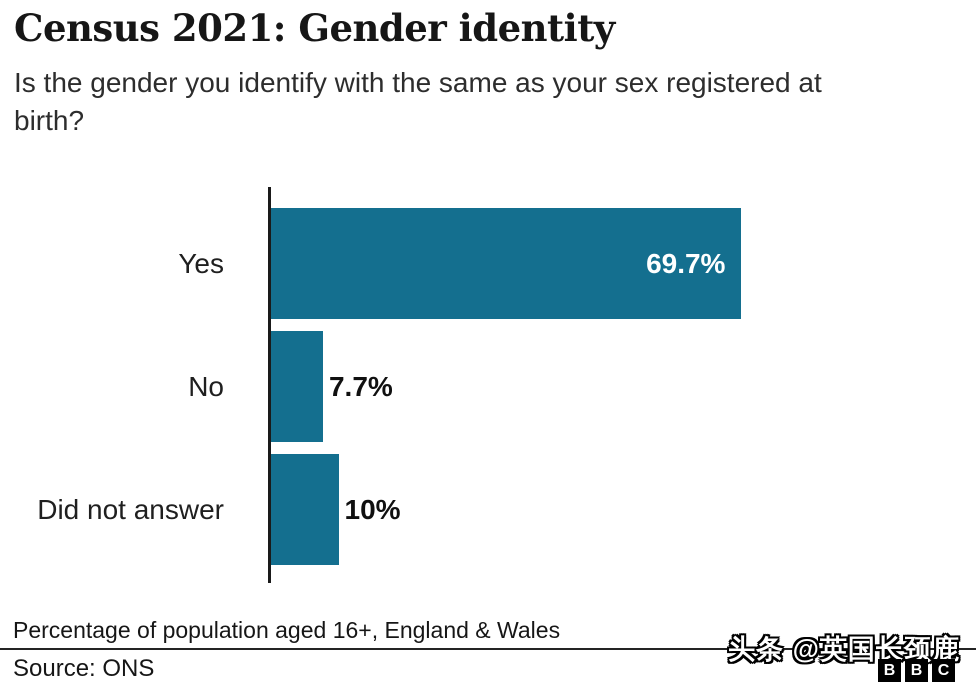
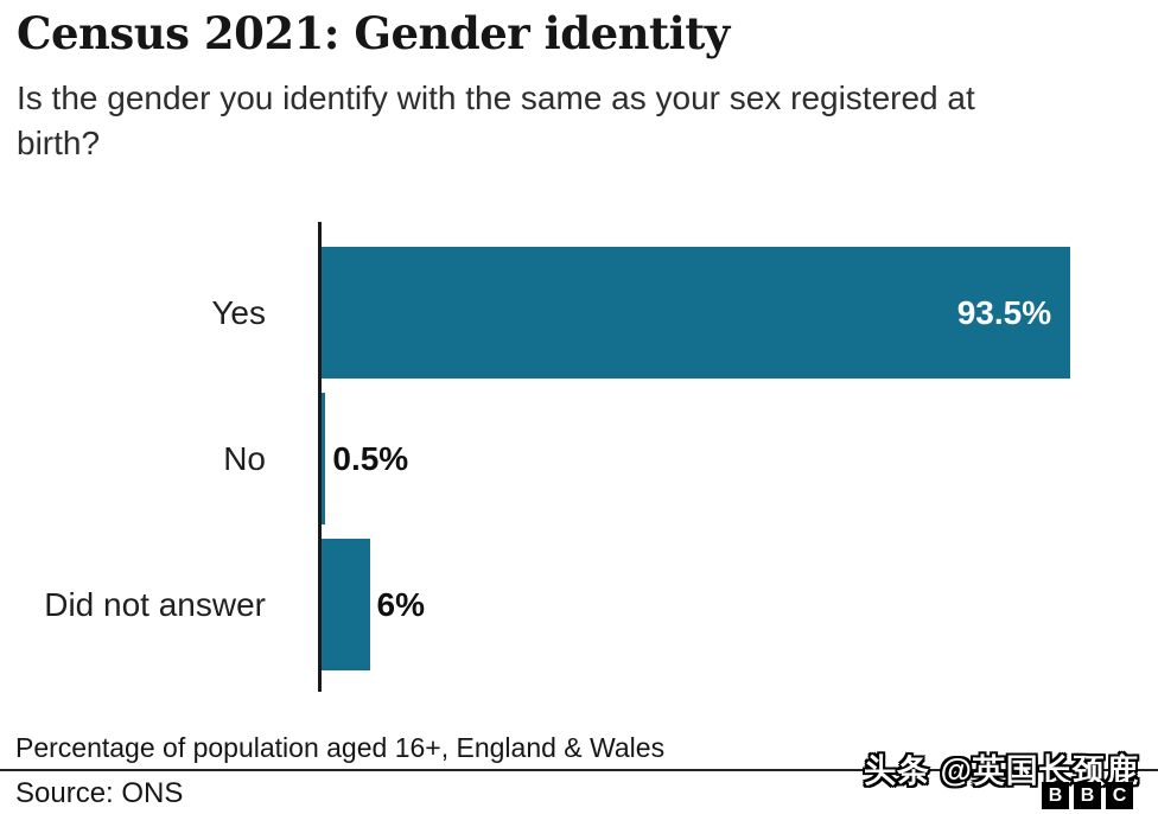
Yes: 69.7% -> 93.5%
No: 7.7% -> 0.5%
Did not answer: 10% -> 6%
